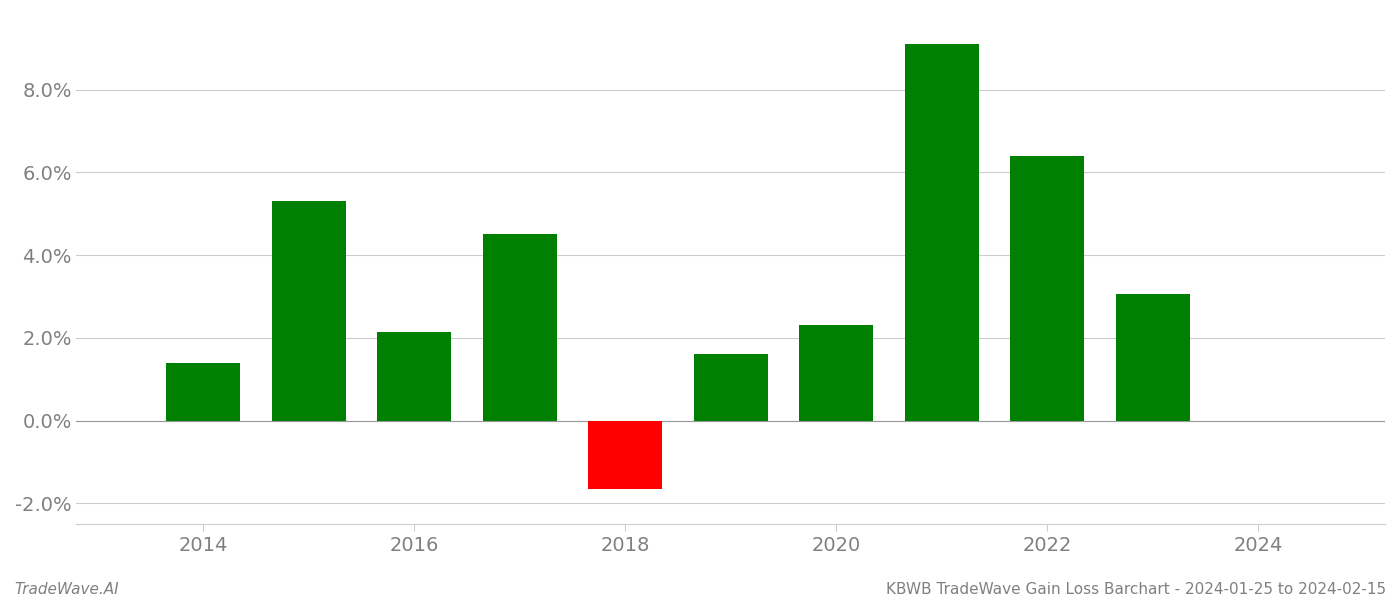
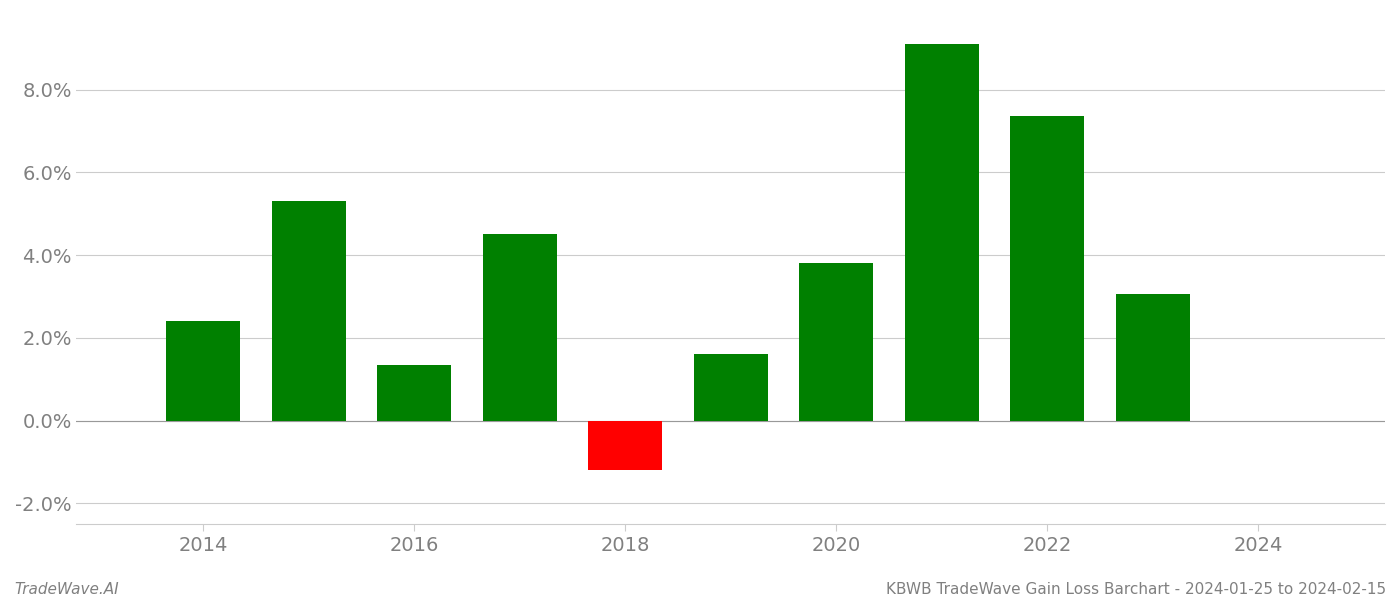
2014: 1.40% -> 2.40%
2016: 2.15% -> 1.35%
2018: -1.65% -> -1.20%
2020: 2.30% -> 3.80%
2022: 6.40% -> 7.35%
